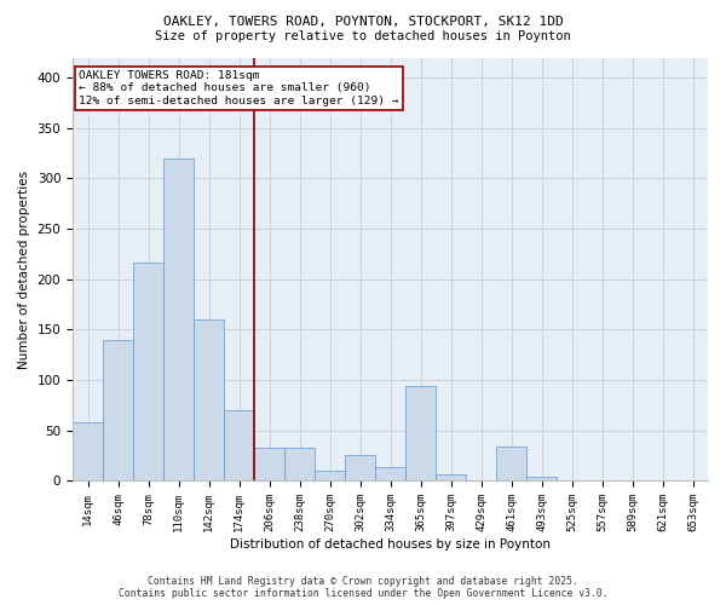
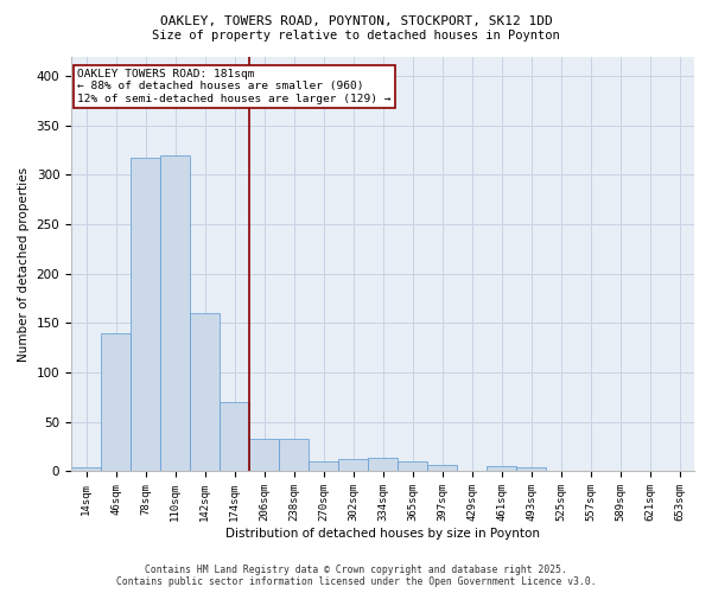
14sqm: 58 -> 4
78sqm: 216 -> 317
302sqm: 26 -> 13
365sqm: 94 -> 10
461sqm: 34 -> 5
